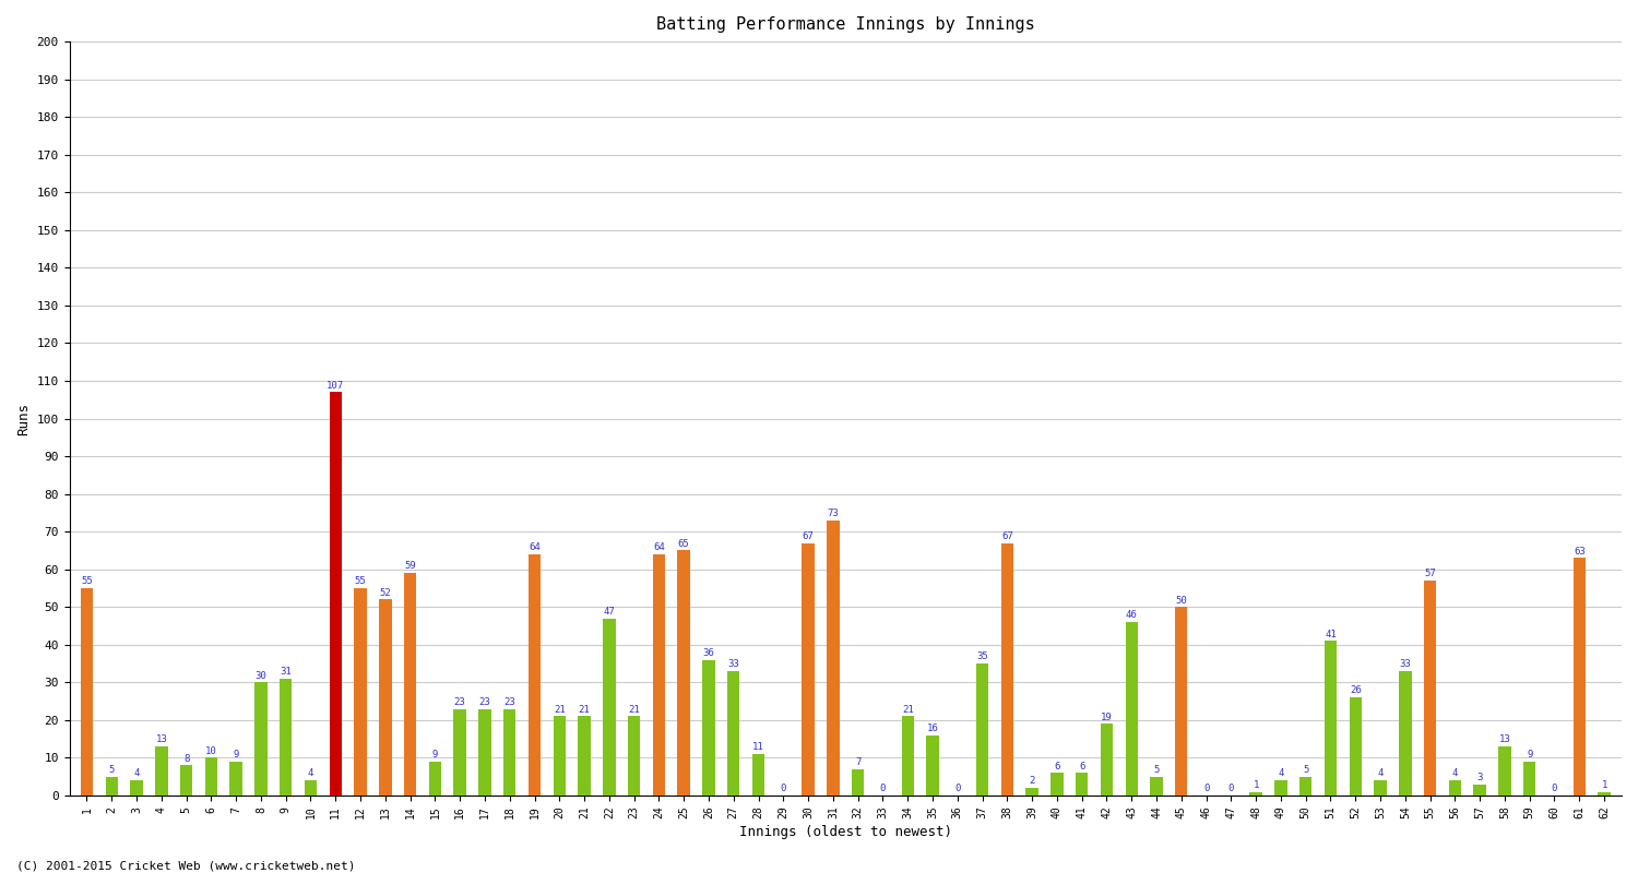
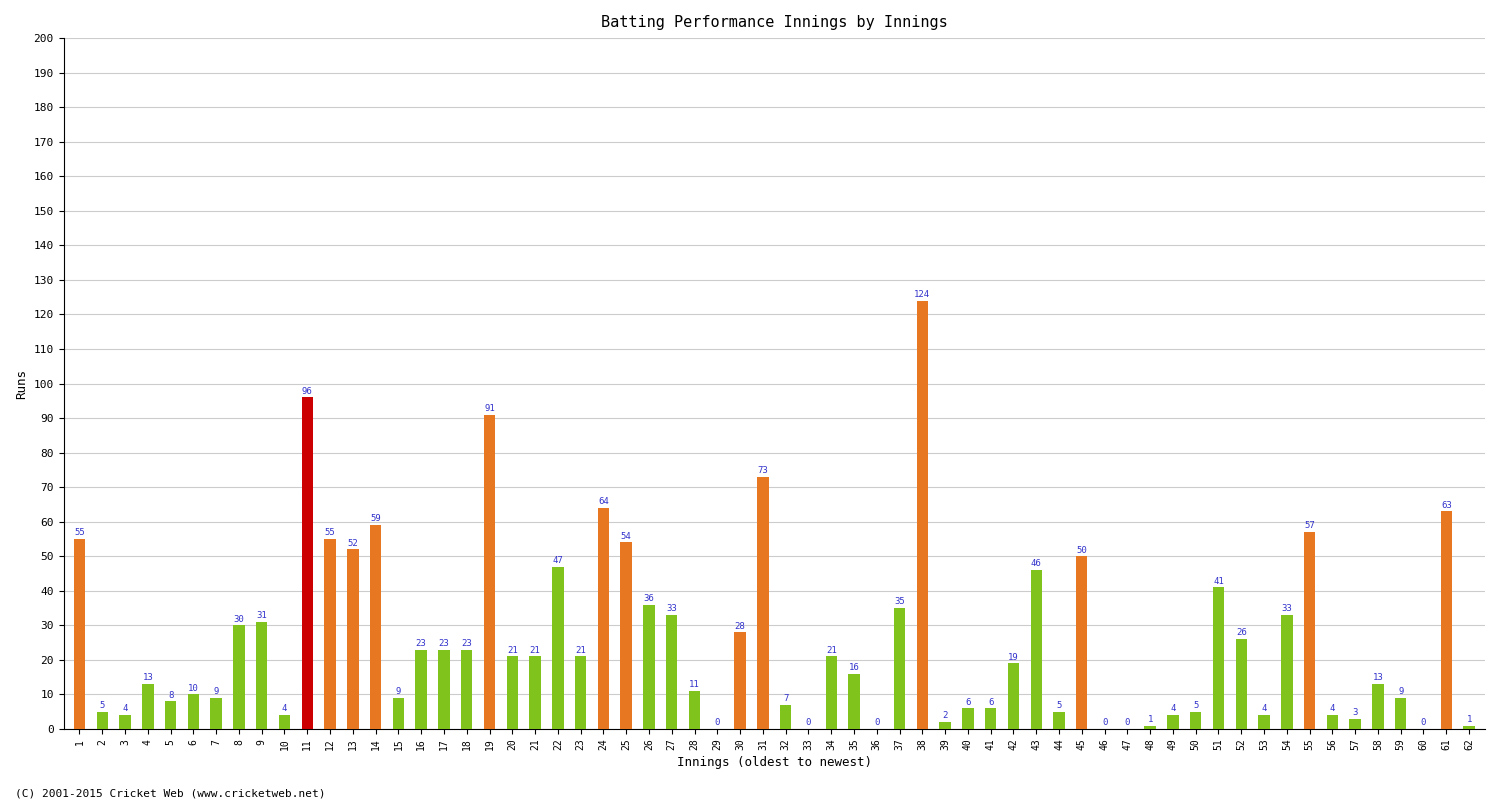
11: 107 -> 96
19: 64 -> 91
25: 65 -> 54
30: 67 -> 28
38: 67 -> 124
